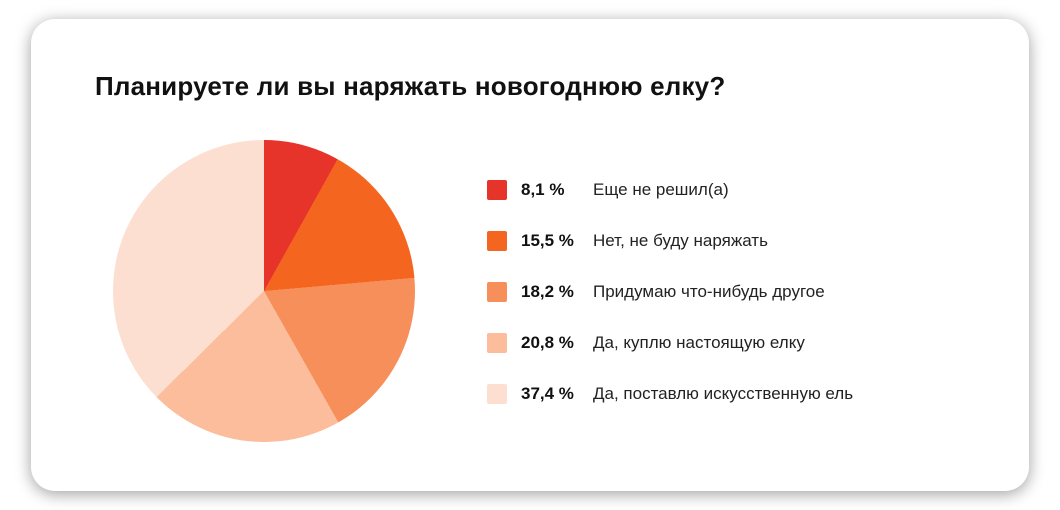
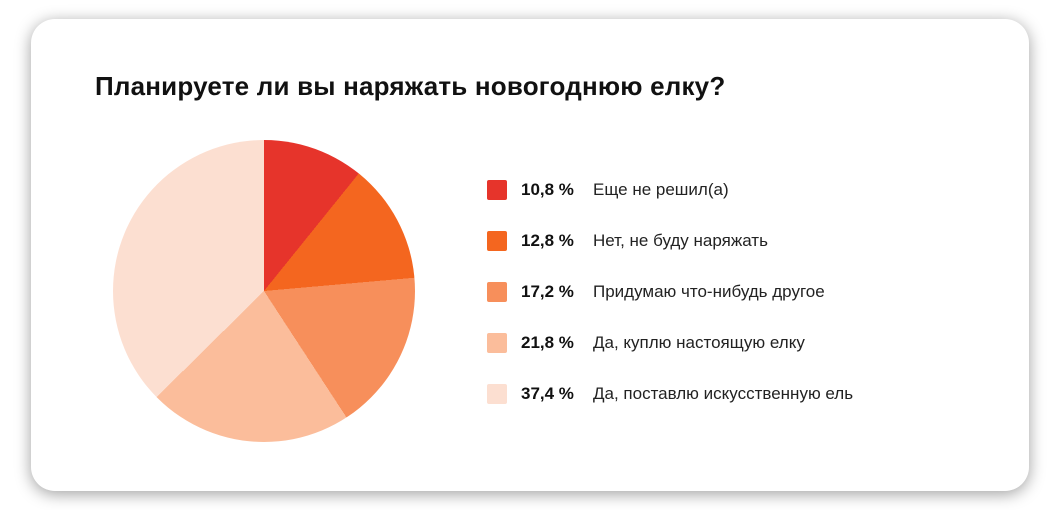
Еще не решил(а): 8,1 -> 10,8
Нет, не буду наряжать: 15,5 -> 12,8
Придумаю что-нибудь другое: 18,2 -> 17,2
Да, куплю настоящую елку: 20,8 -> 21,8
